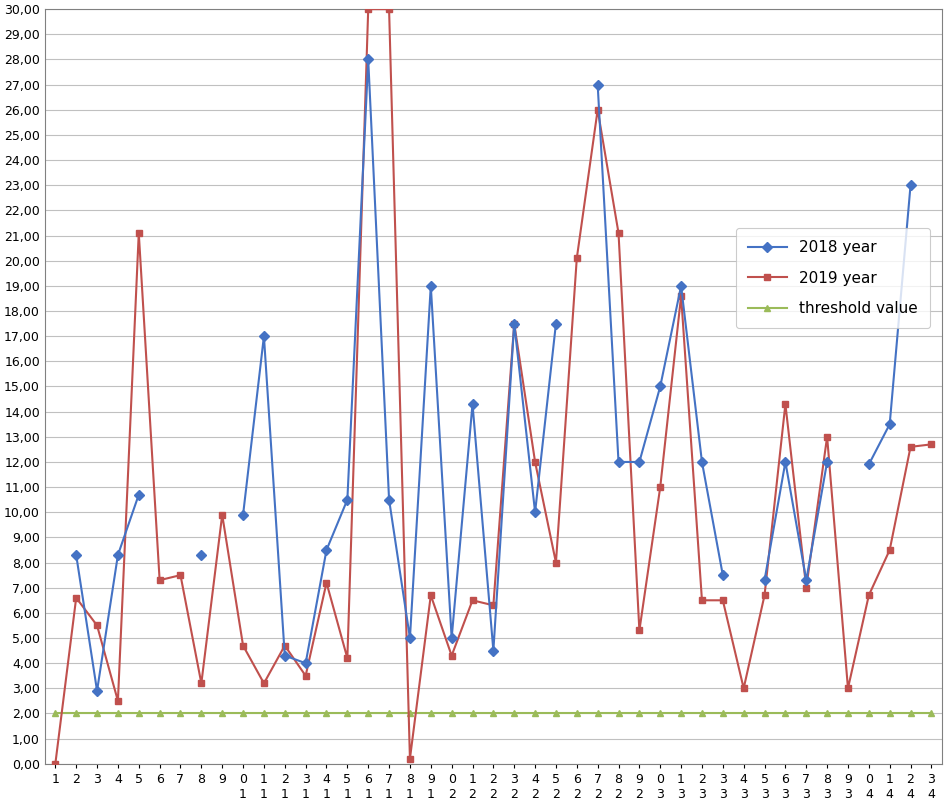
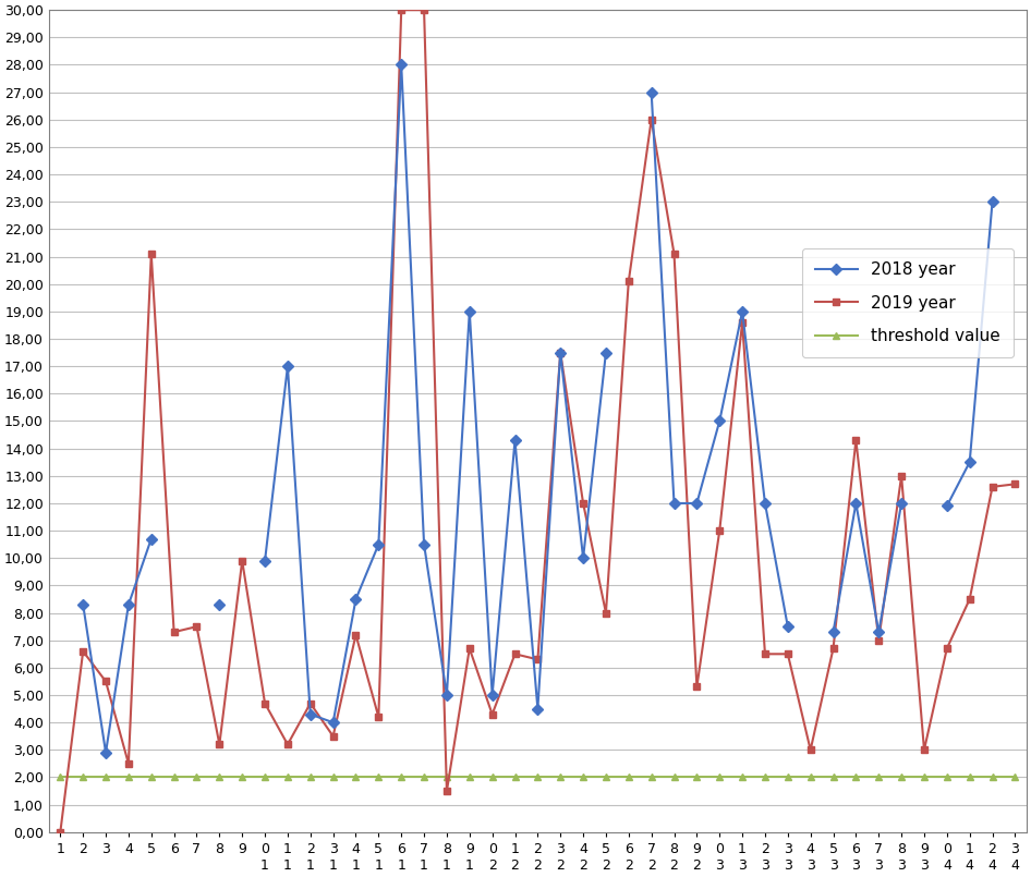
2019 year/8 1: 0,2 -> 1,5
